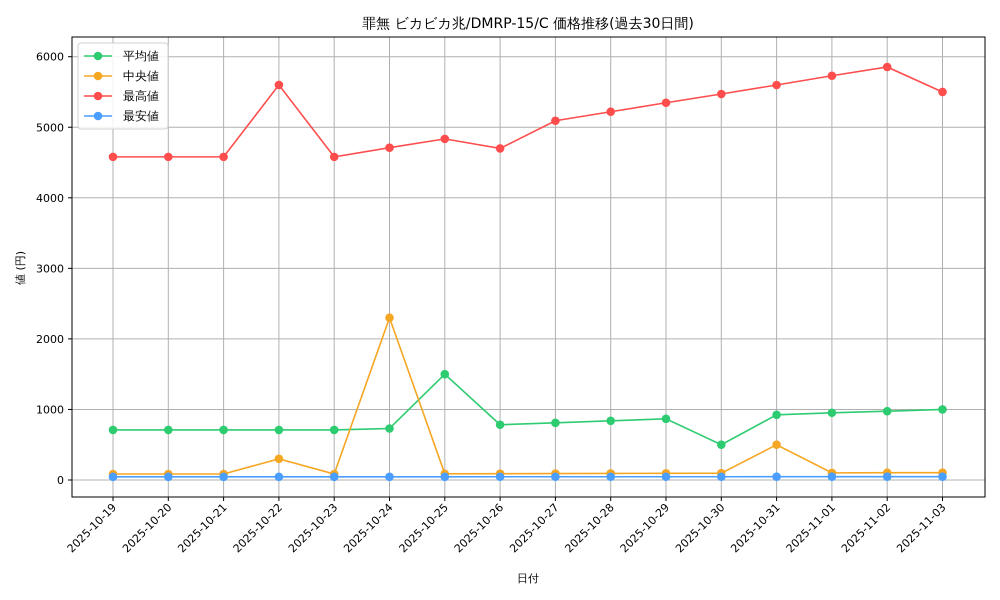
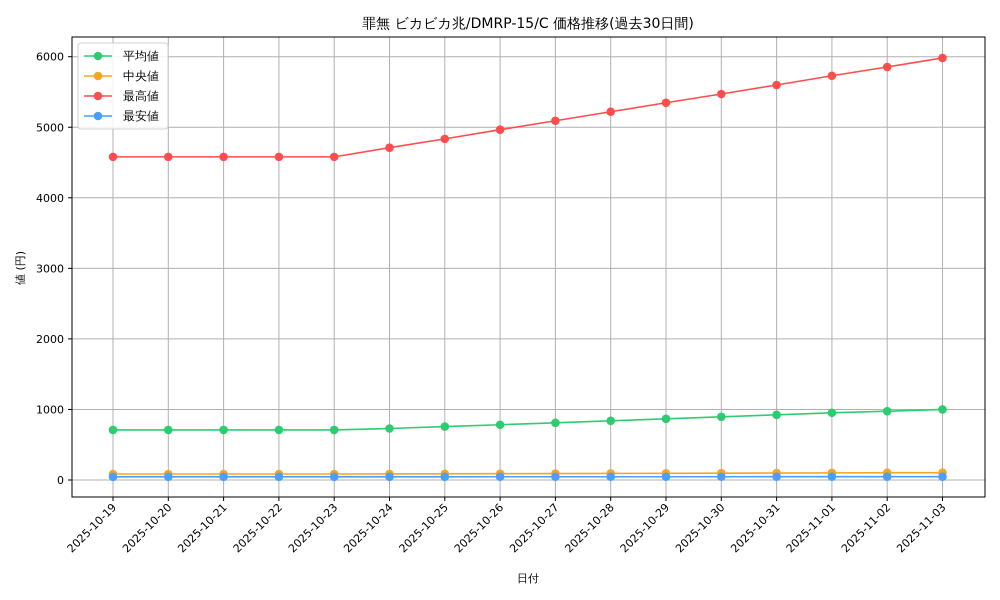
中央値/2025-10-22: 300 -> 100
最高値/2025-10-22: 5600 -> 4600
中央値/2025-10-24: 2300 -> 100
平均値/2025-10-25: 1500 -> 800
最高値/2025-10-26: 4700 -> 5000
平均値/2025-10-30: 500 -> 900
中央値/2025-10-31: 500 -> 100
最高値/2025-11-03: 5500 -> 6000
